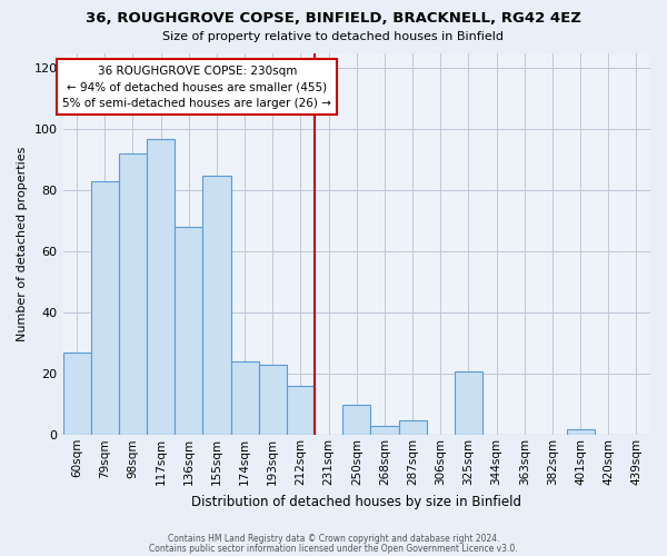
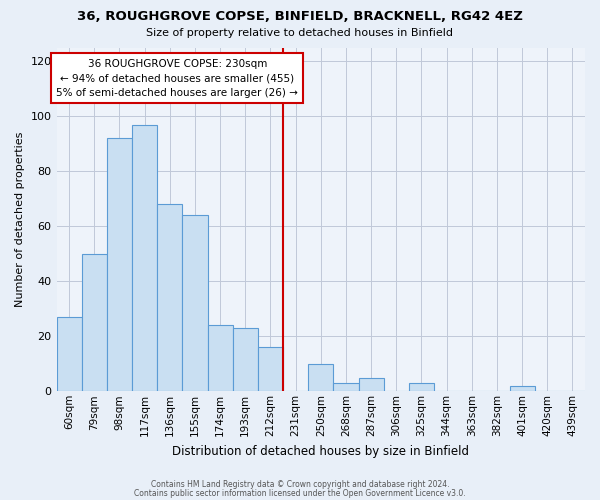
79sqm: 83 -> 50
155sqm: 85 -> 64
325sqm: 21 -> 3
